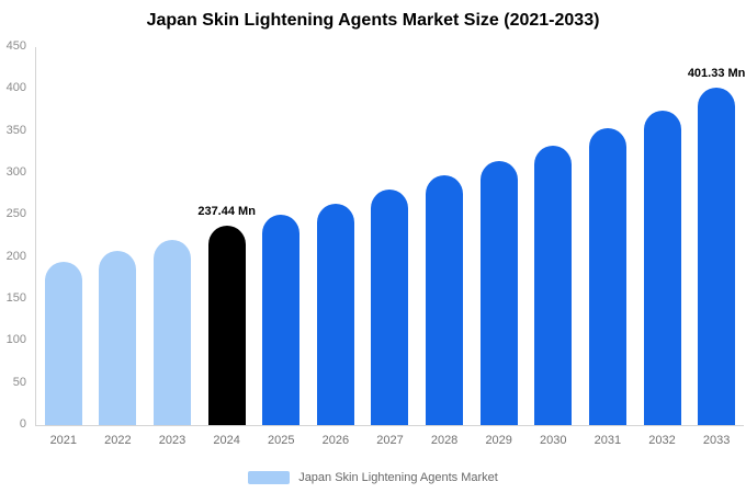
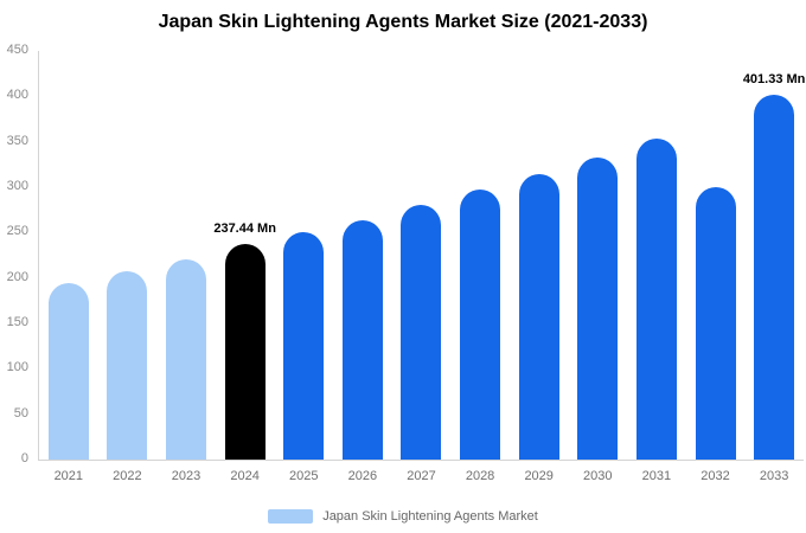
2032: 380 -> 300
